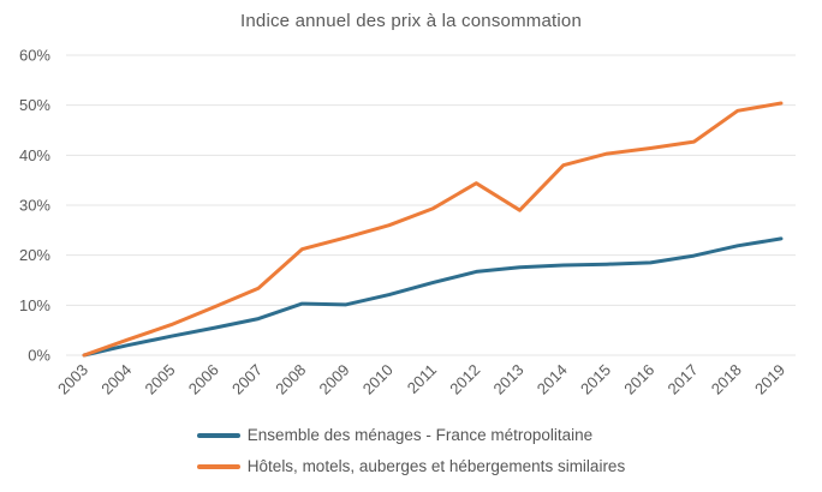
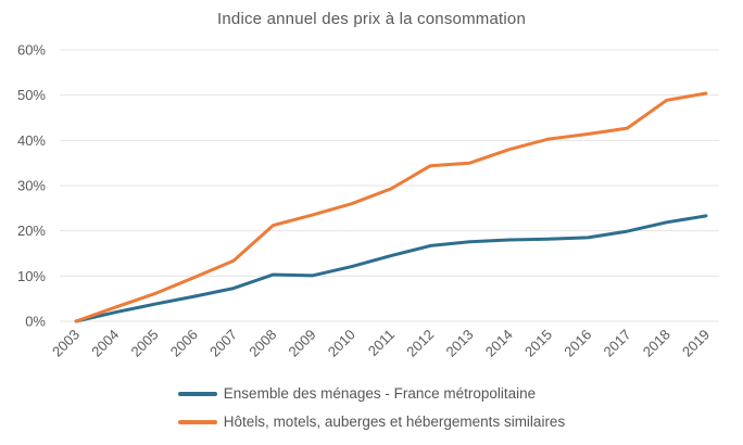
Hôtels, motels, auberges et hébergements similaires/2013: 29% -> 35%
